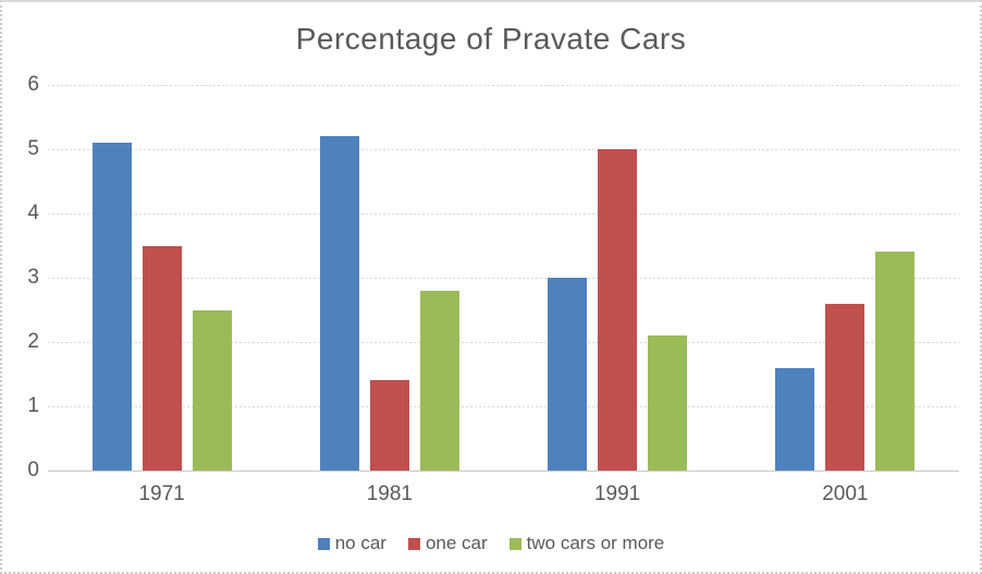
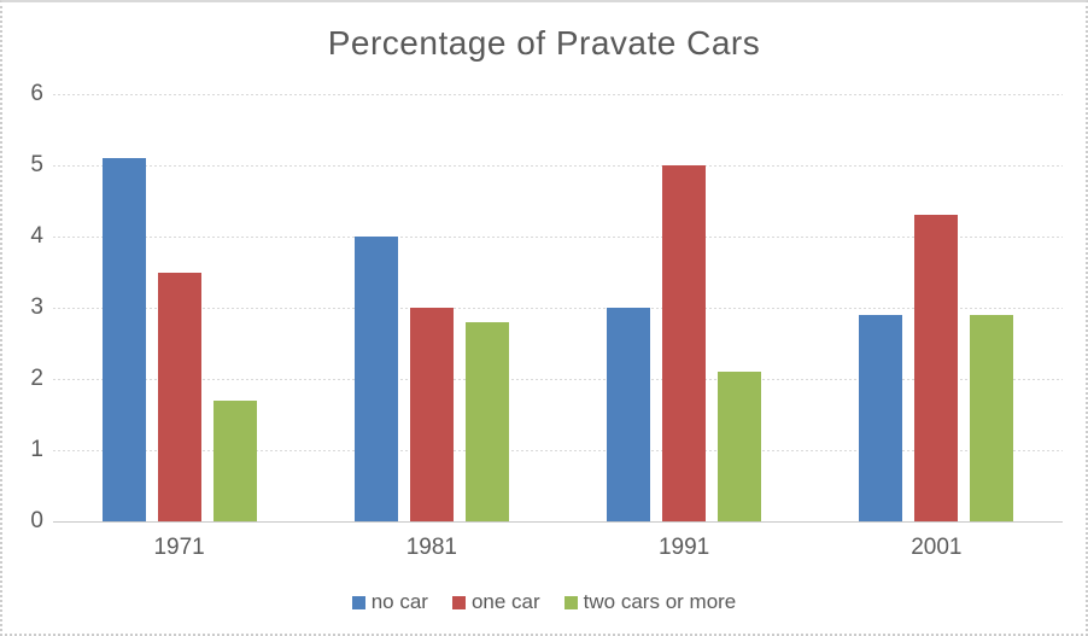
two cars or more/1971: 2.5 -> 1.7
no car/1981: 5.2 -> 4.0
one car/1981: 1.4 -> 3.0
no car/2001: 1.6 -> 2.9
one car/2001: 2.6 -> 4.3
two cars or more/2001: 3.4 -> 2.9
